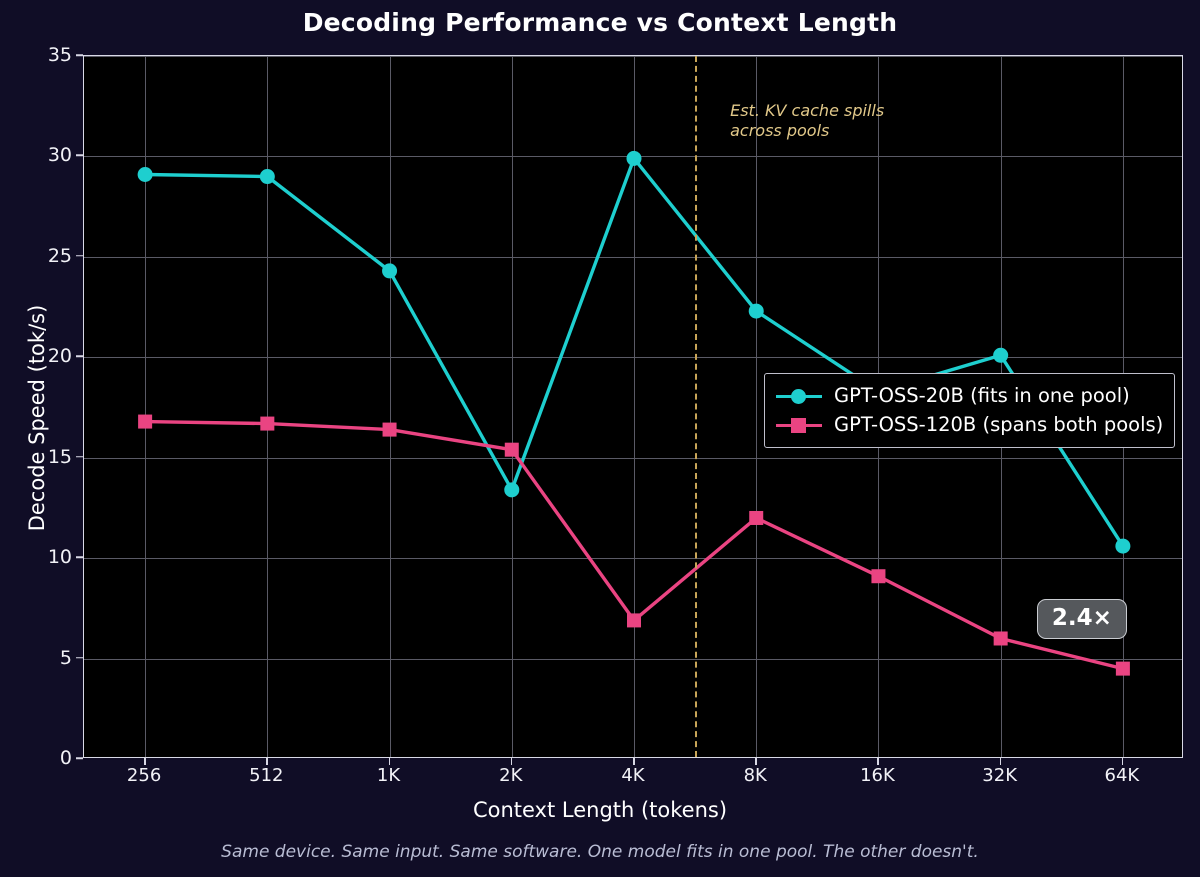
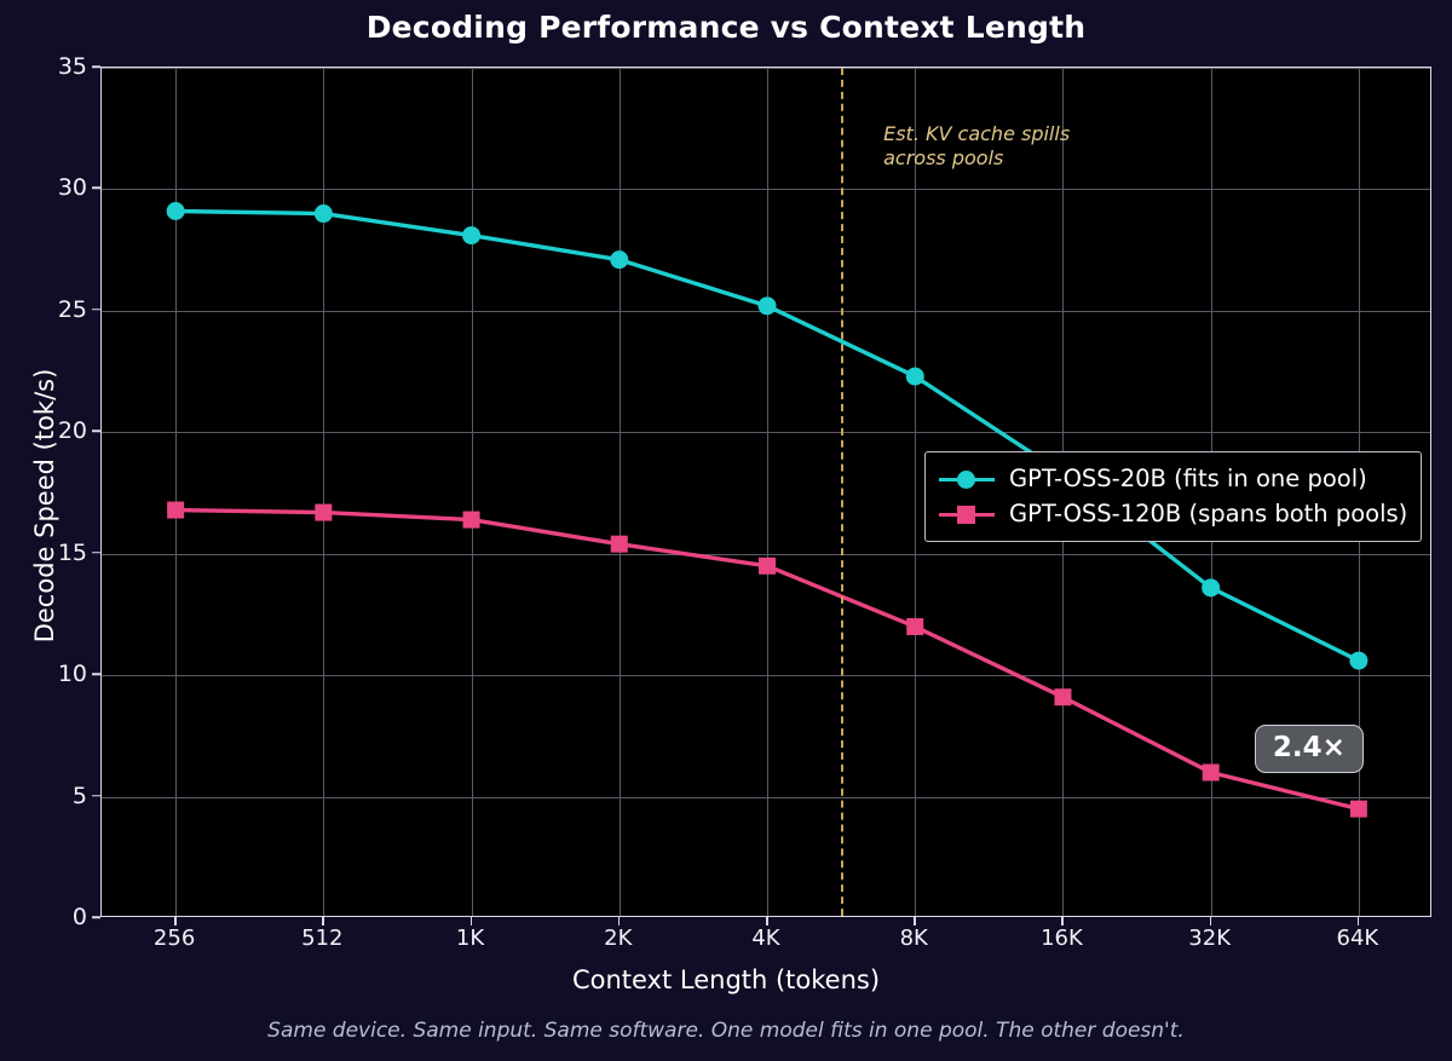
GPT-OSS-20B (fits in one pool)/1K: 24.3 -> 28.1
GPT-OSS-20B (fits in one pool)/2K: 13.4 -> 27.1
GPT-OSS-20B (fits in one pool)/4K: 29.9 -> 25.2
GPT-OSS-120B (spans both pools)/4K: 6.9 -> 14.5
GPT-OSS-20B (fits in one pool)/32K: 20.1 -> 13.6
